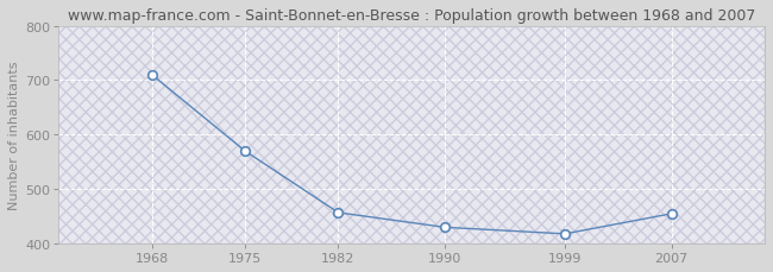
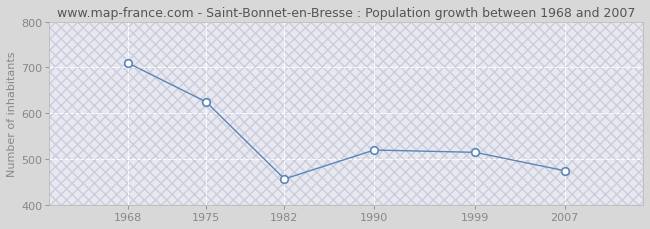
1975: 570 -> 625
1990: 430 -> 520
1999: 418 -> 515
2007: 455 -> 475
